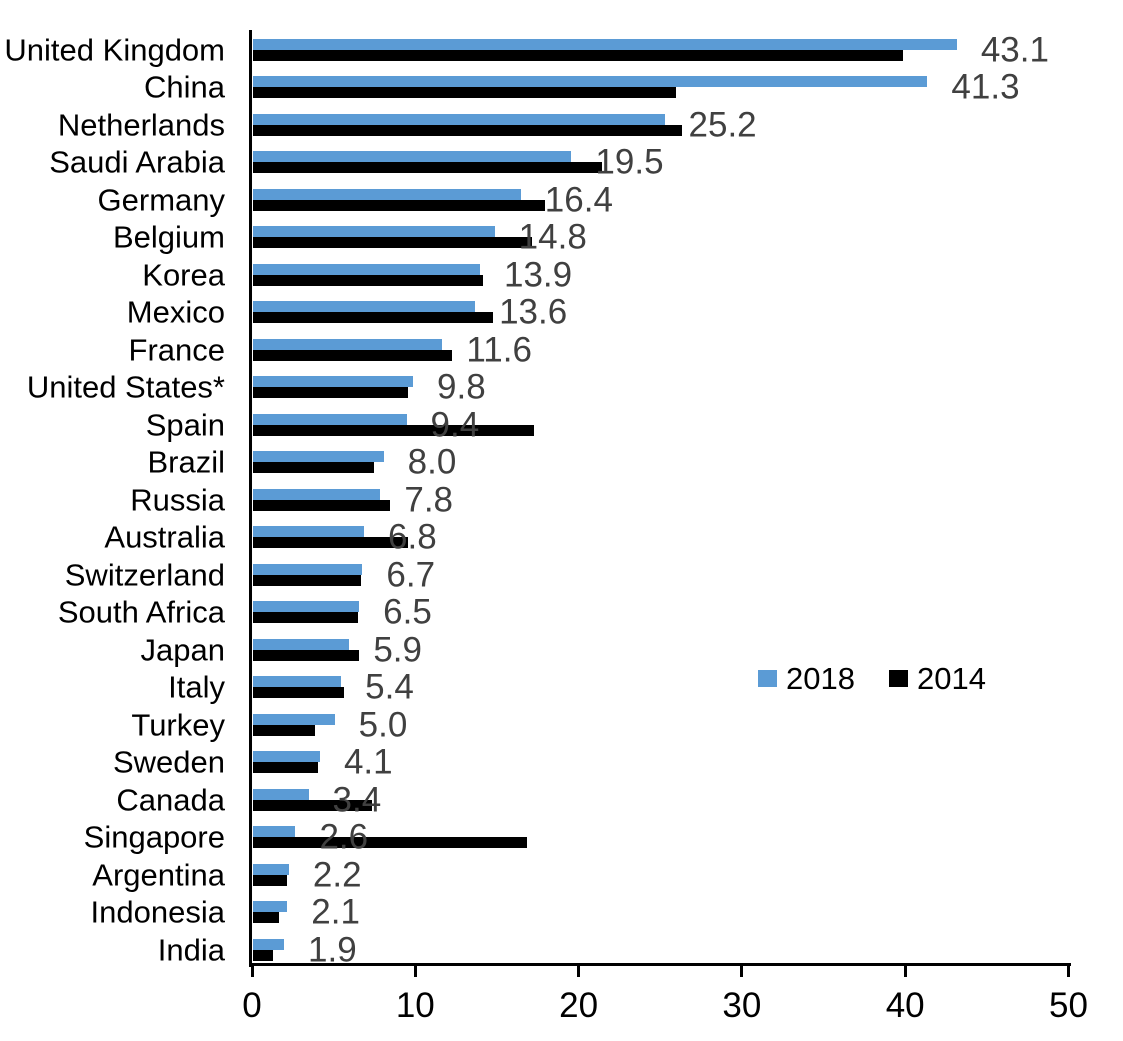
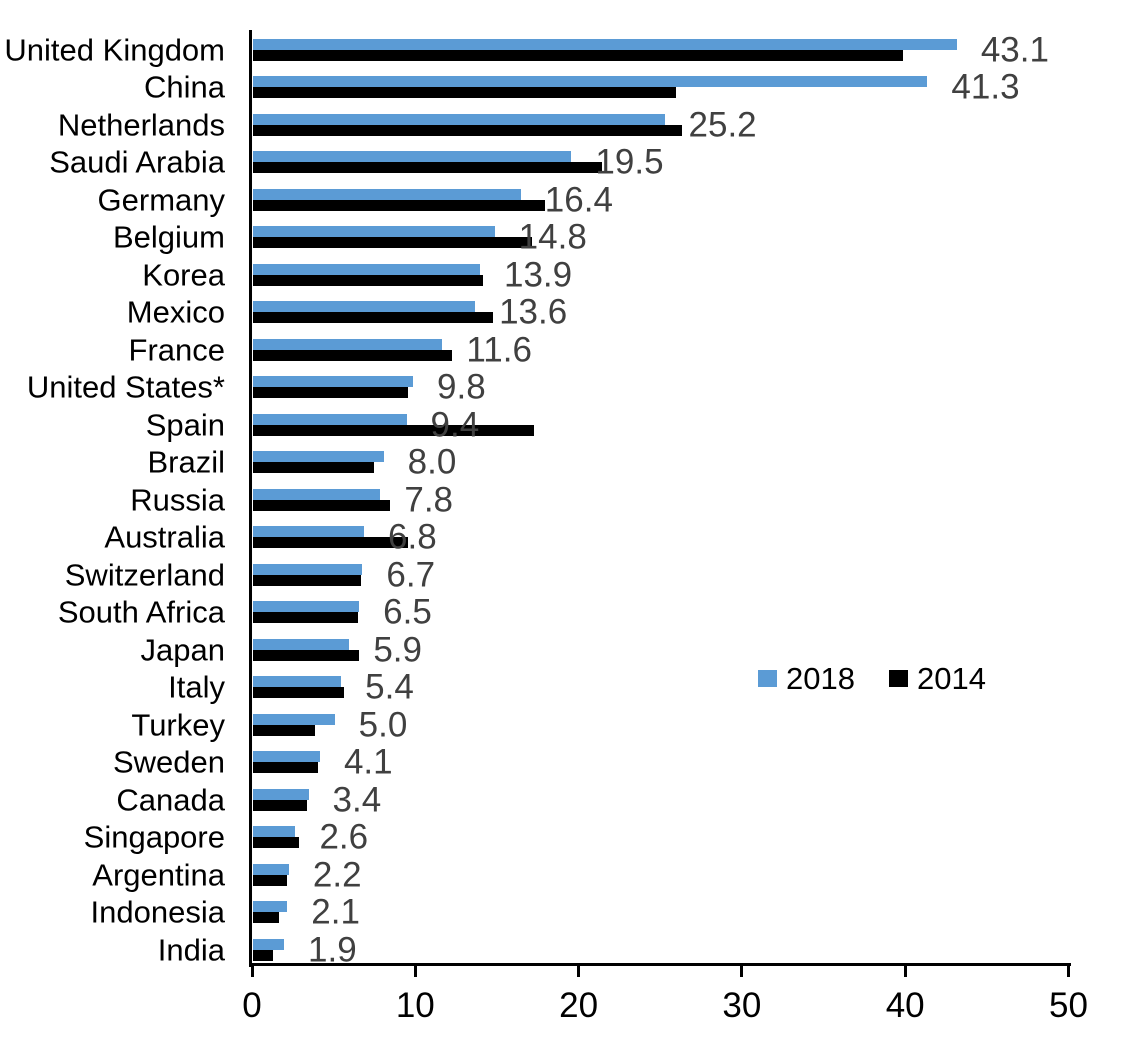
2014/Canada: 7.3 -> 3.3
2014/Singapore: 16.8 -> 2.8
